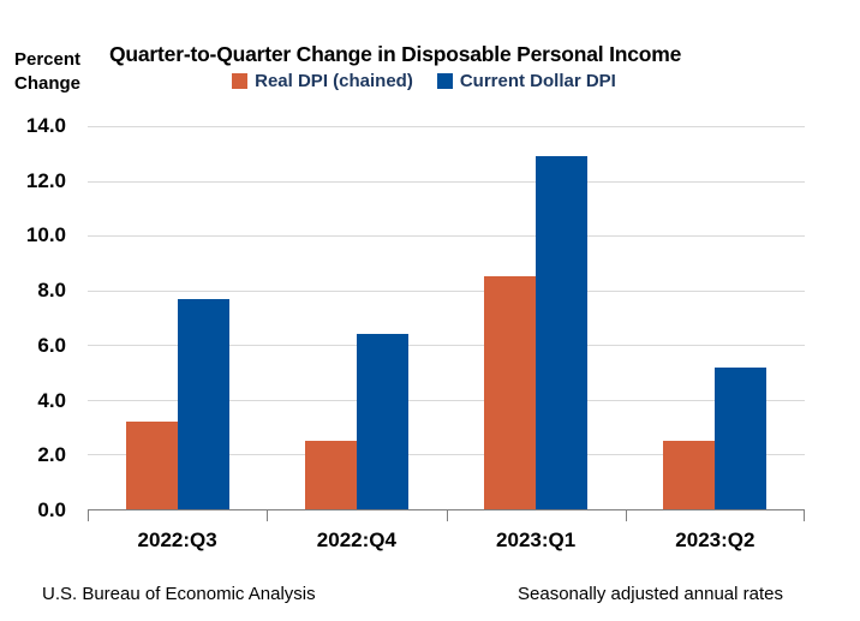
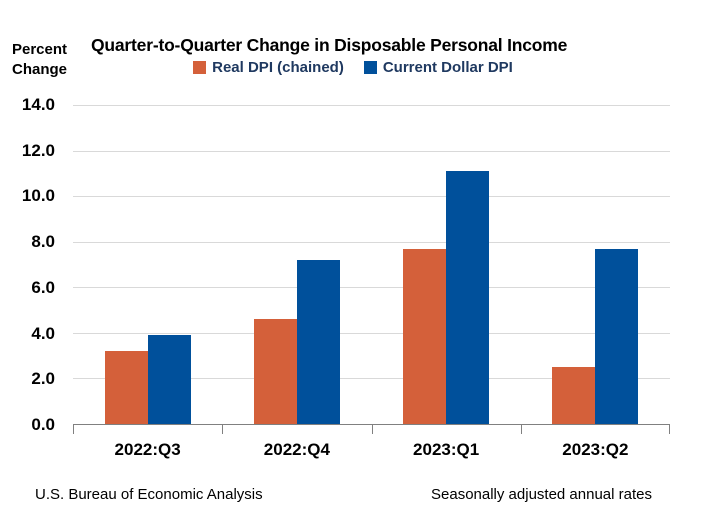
Current Dollar DPI/2022:Q3: 7.7 -> 3.9
Real DPI (chained)/2022:Q4: 2.5 -> 4.6
Current Dollar DPI/2022:Q4: 6.4 -> 7.2
Real DPI (chained)/2023:Q1: 8.5 -> 7.7
Current Dollar DPI/2023:Q1: 12.9 -> 11.1
Current Dollar DPI/2023:Q2: 5.2 -> 7.7
